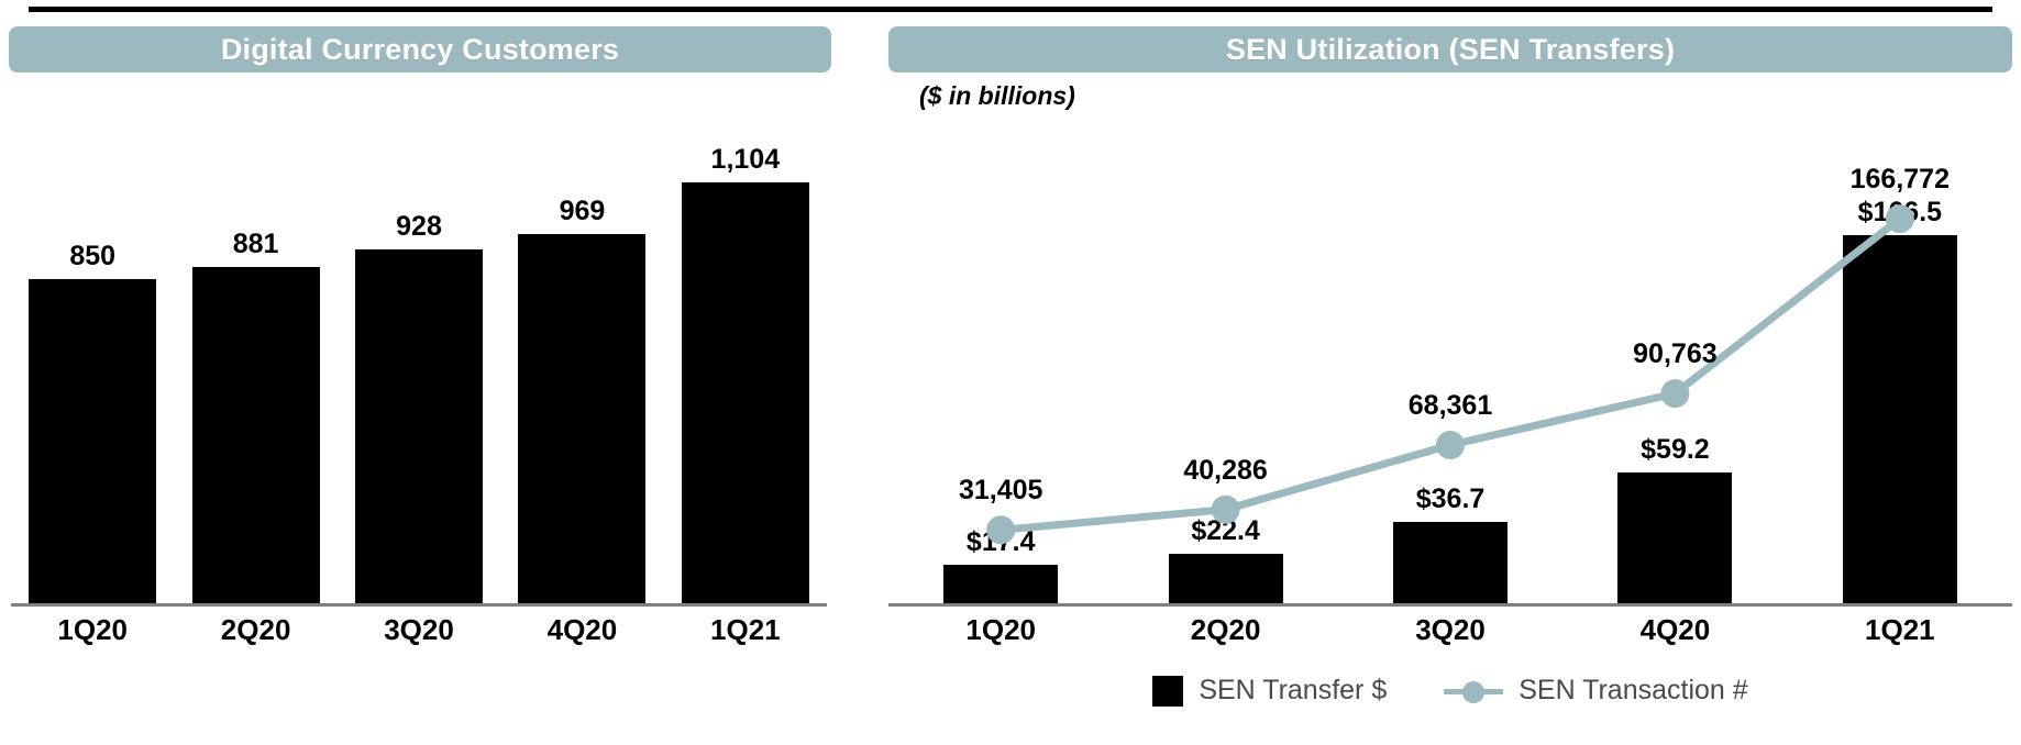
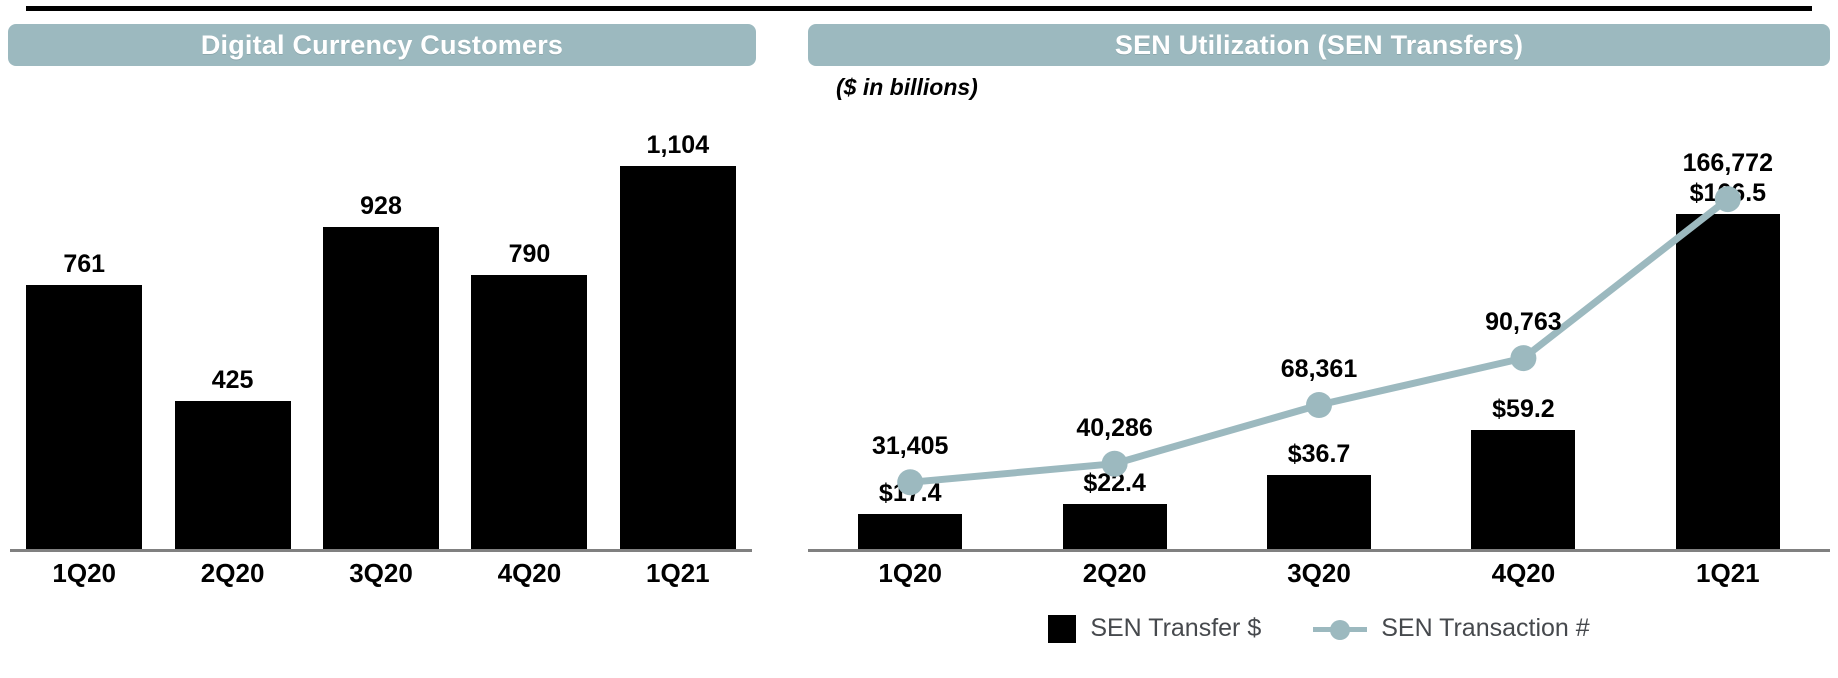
Digital Currency Customers/1Q20: 850 -> 761
Digital Currency Customers/2Q20: 881 -> 425
Digital Currency Customers/4Q20: 969 -> 790
